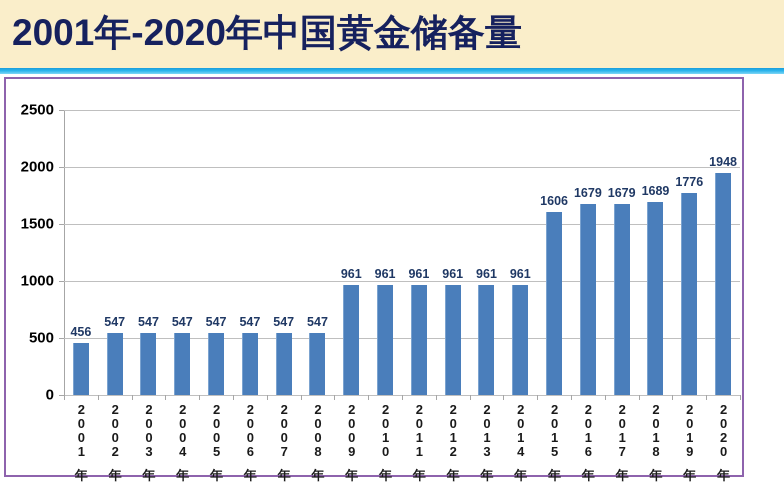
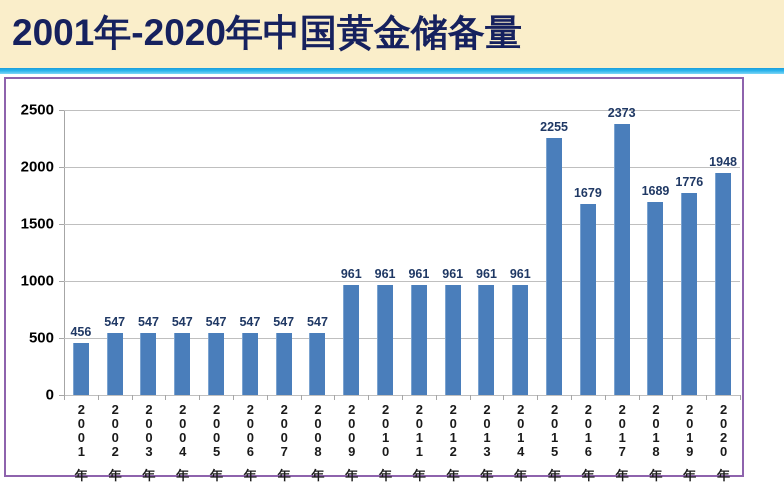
2015年: 1606 -> 2255
2017年: 1679 -> 2373
